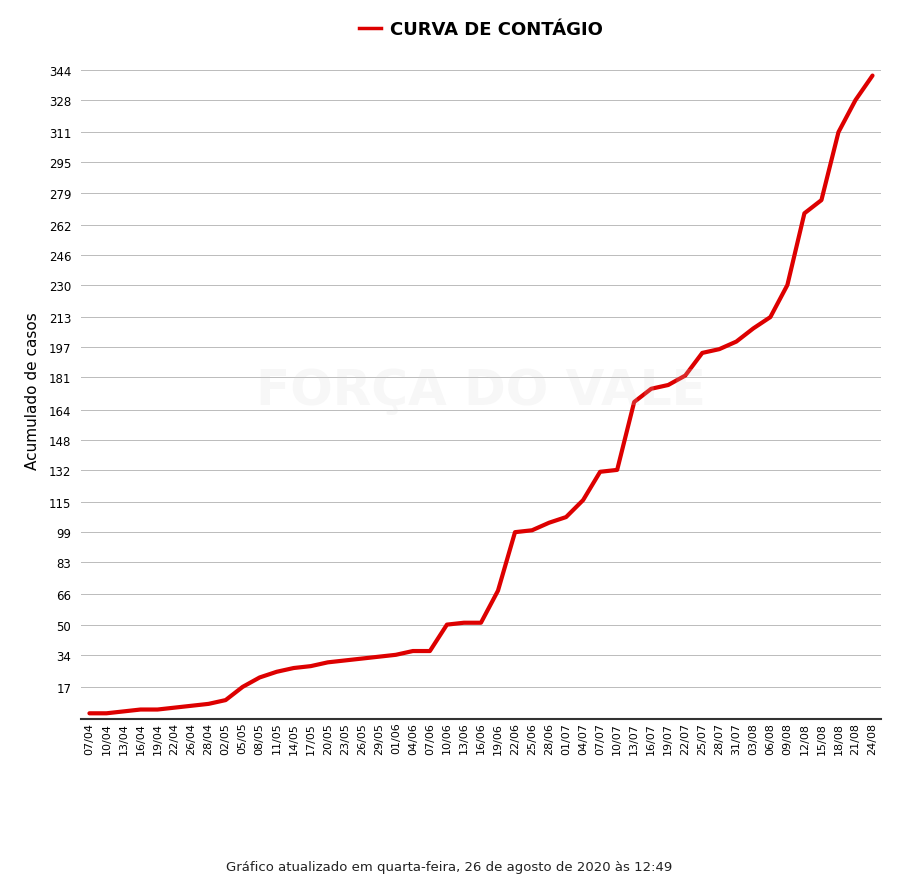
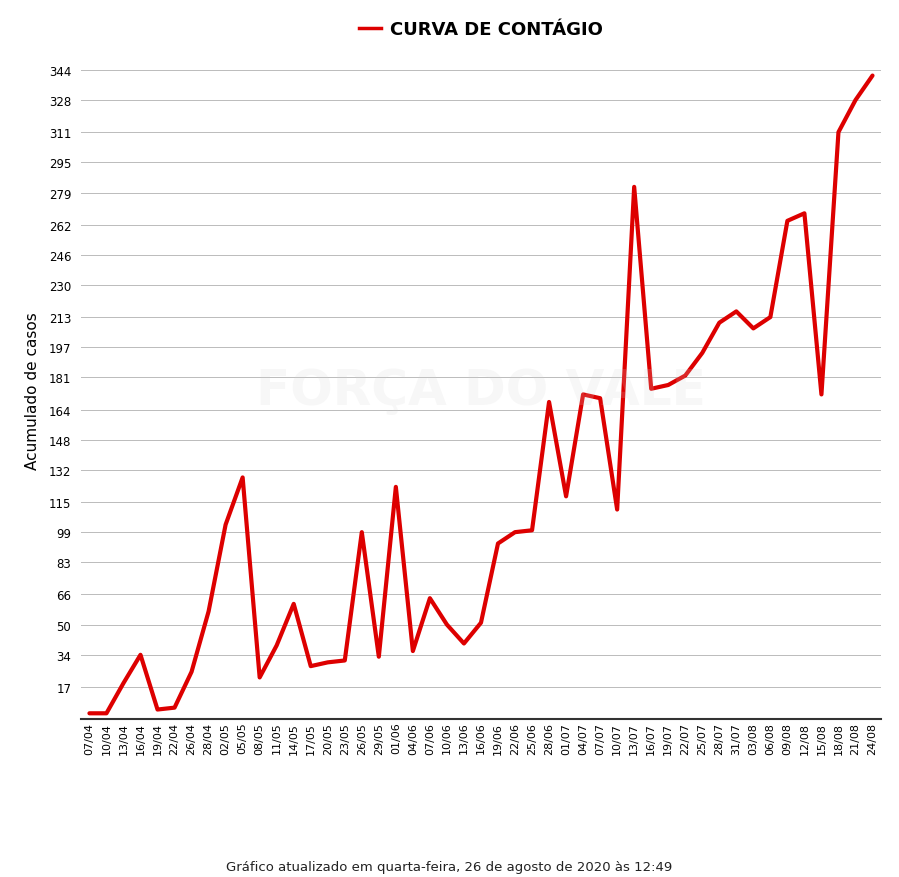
13/04: 4 -> 19
16/04: 5 -> 34
26/04: 7 -> 25
28/04: 8 -> 57
02/05: 10 -> 103
05/05: 17 -> 128
11/05: 25 -> 39
14/05: 27 -> 61
26/05: 32 -> 99
01/06: 34 -> 123
07/06: 36 -> 64
13/06: 51 -> 40
19/06: 68 -> 93
28/06: 104 -> 168
01/07: 107 -> 118
04/07: 116 -> 172
07/07: 131 -> 170
10/07: 132 -> 111
13/07: 168 -> 282
28/07: 196 -> 210
31/07: 200 -> 216
09/08: 230 -> 264
15/08: 275 -> 172
